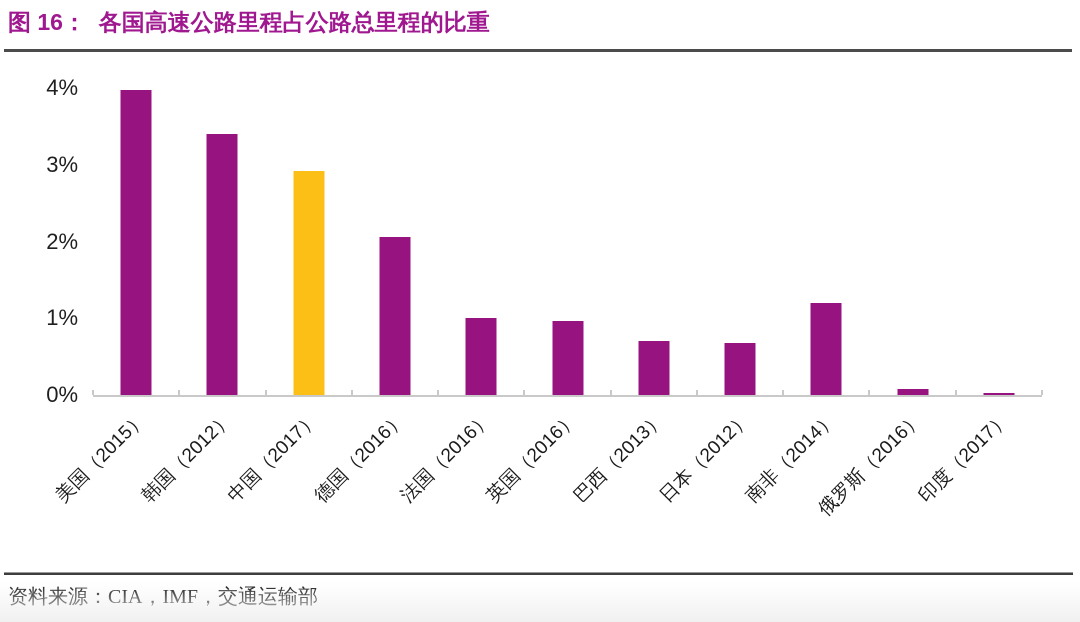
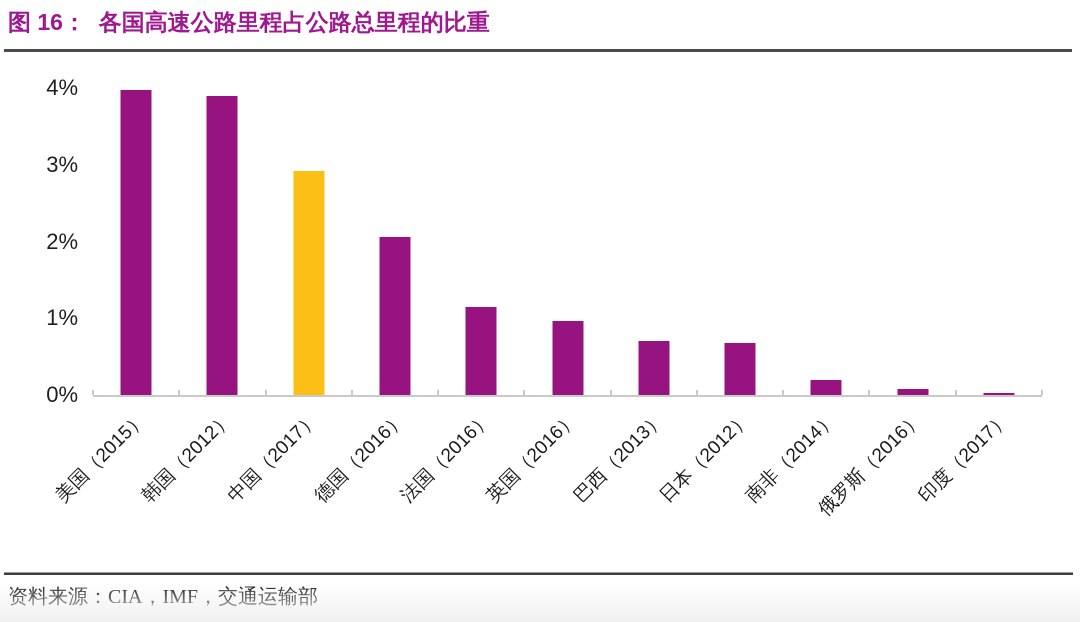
韩国（2012）: 3.4% -> 3.9%
法国（2016）: 1.0% -> 1.1%
南非（2014）: 1.2% -> 0.2%
